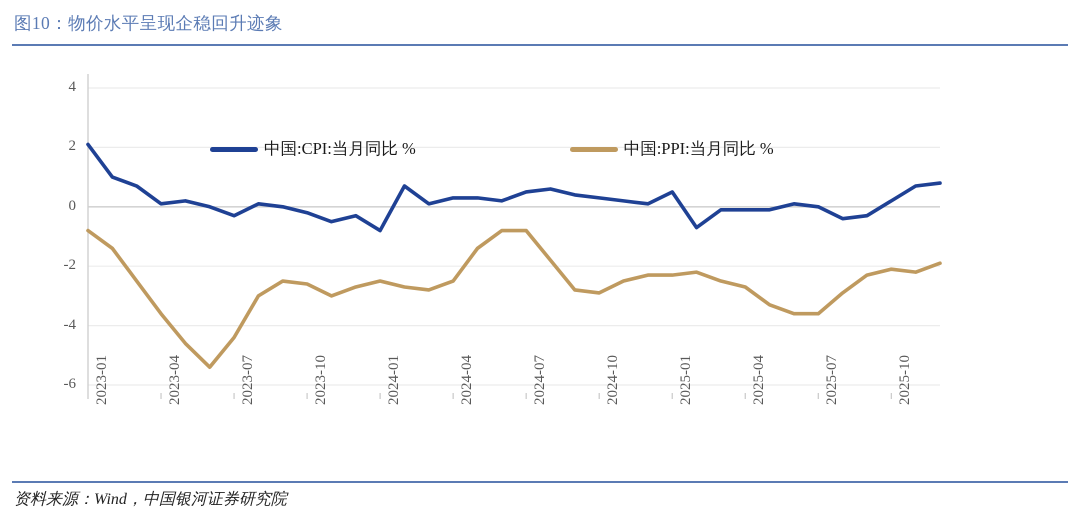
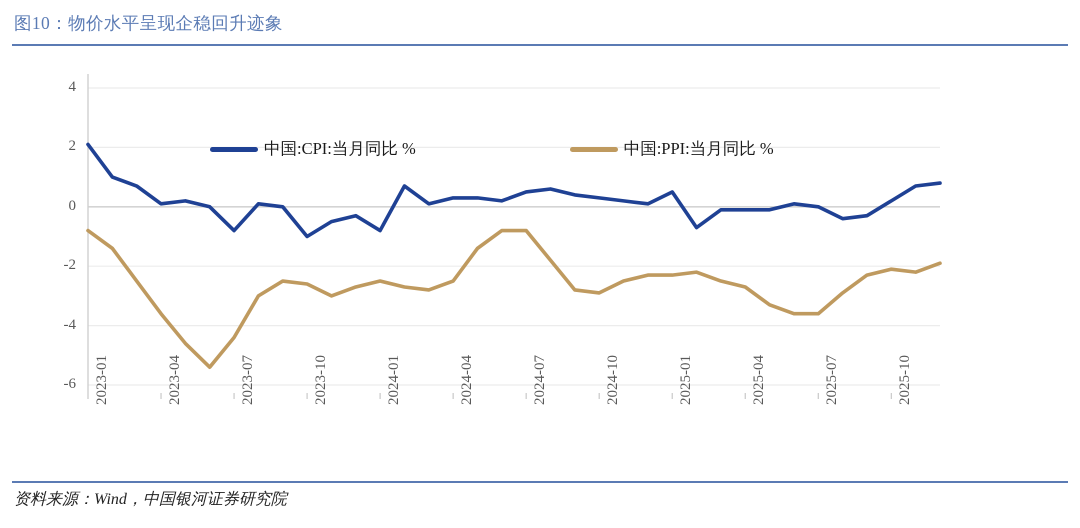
中国:CPI:当月同比 %/2023-07: -0.3 -> -0.8
中国:CPI:当月同比 %/2023-10: -0.2 -> -1.0
